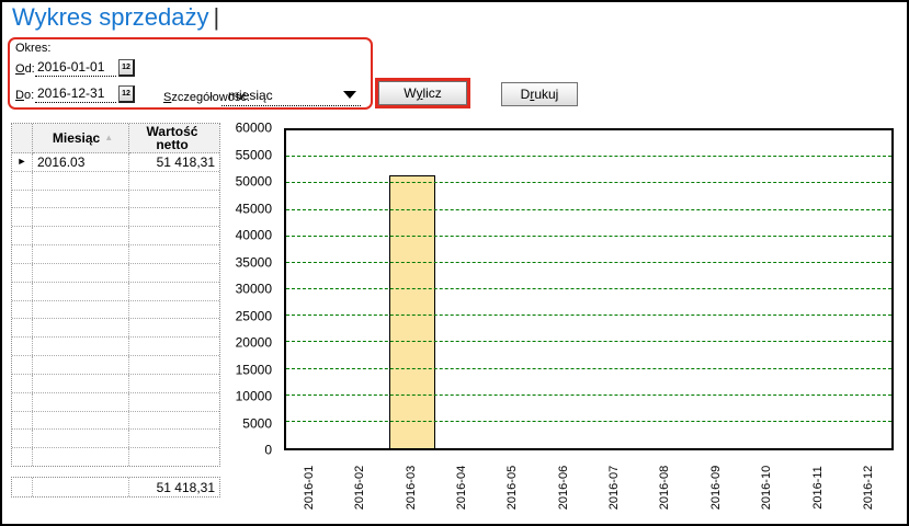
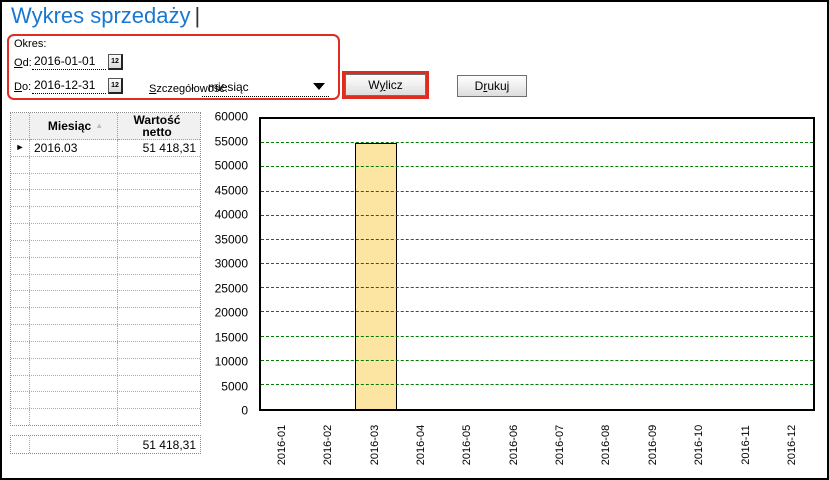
2016-03: 51000 -> 55000
